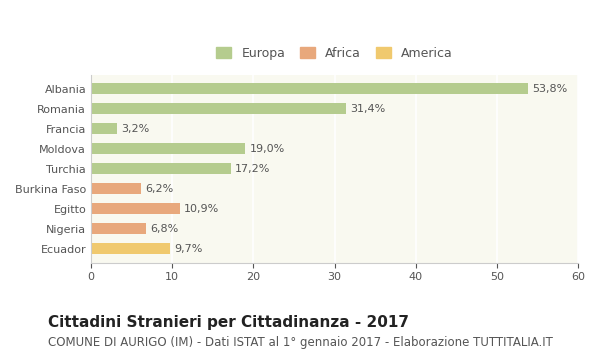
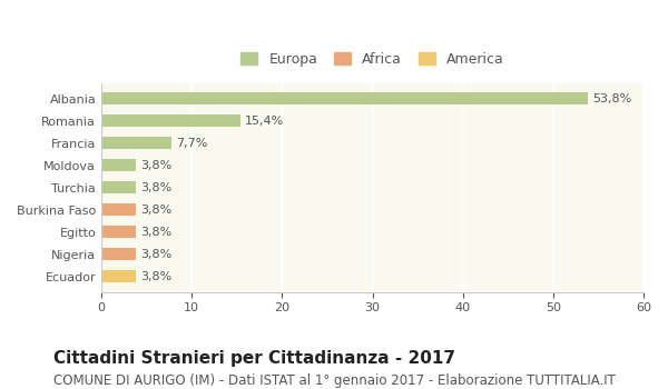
Romania: 31,4% -> 15,4%
Francia: 3,2% -> 7,7%
Moldova: 19,0% -> 3,8%
Turchia: 17,2% -> 3,8%
Burkina Faso: 6,2% -> 3,8%
Egitto: 10,9% -> 3,8%
Nigeria: 6,8% -> 3,8%
Ecuador: 9,7% -> 3,8%
